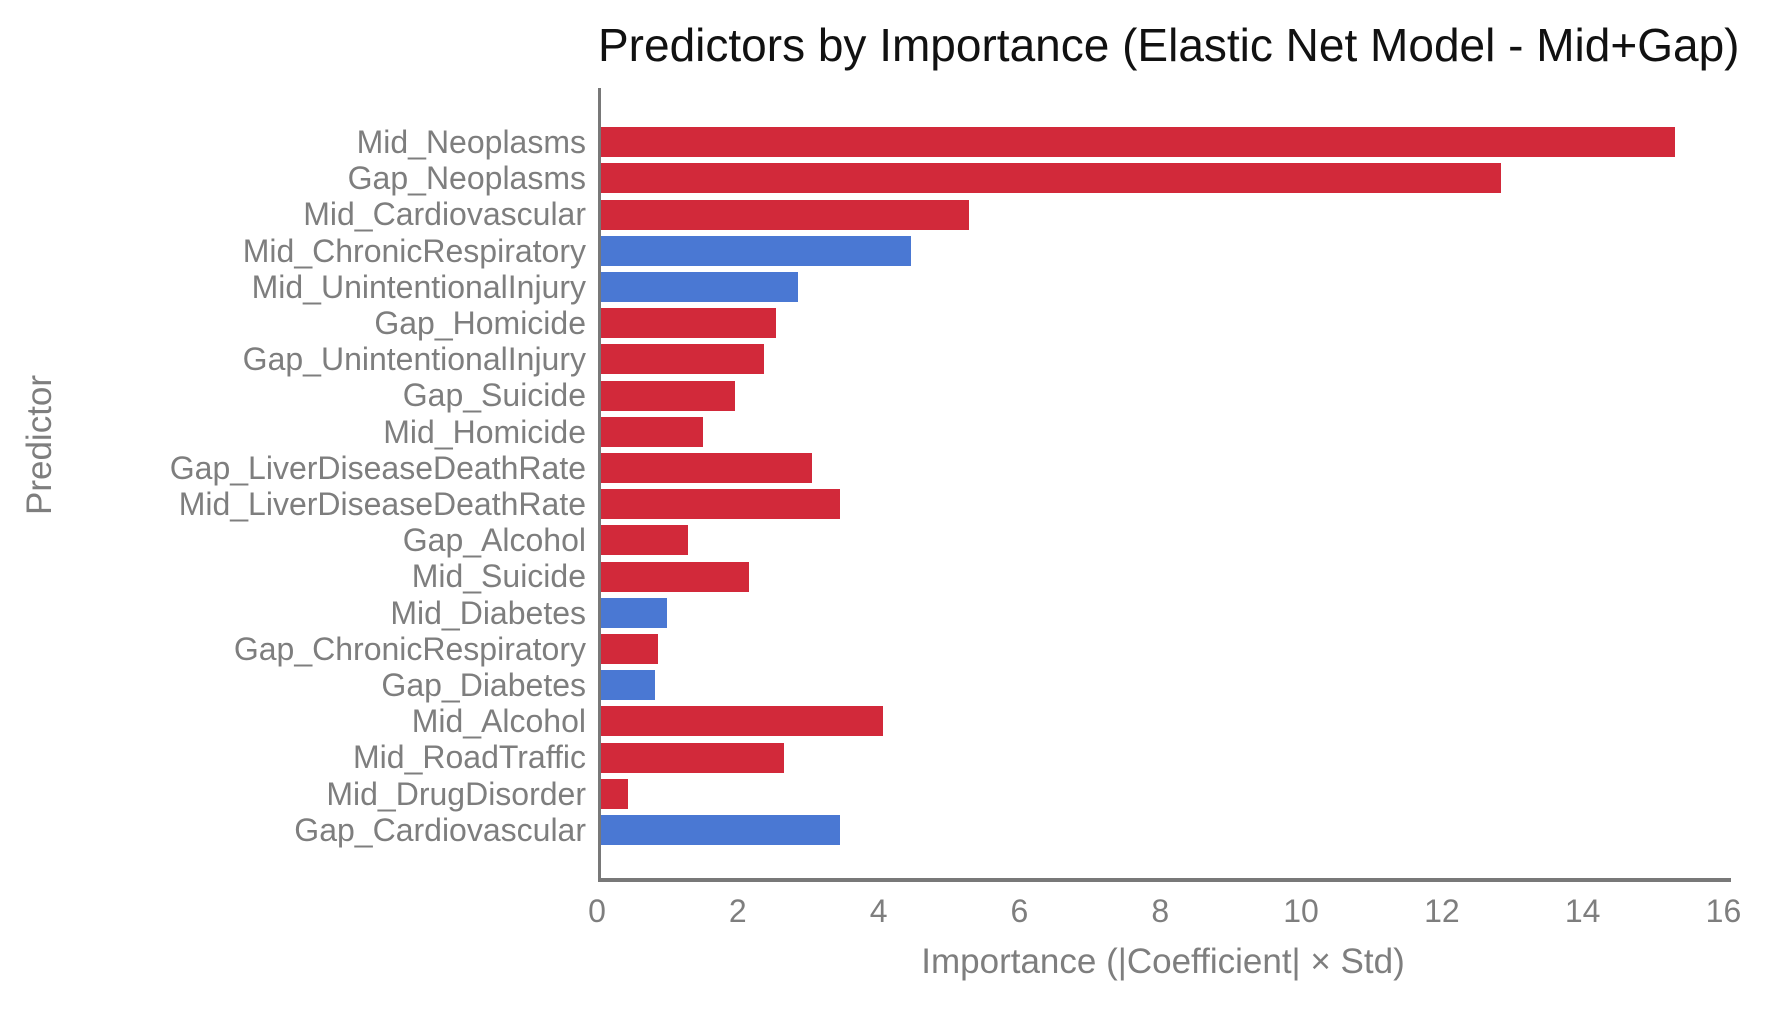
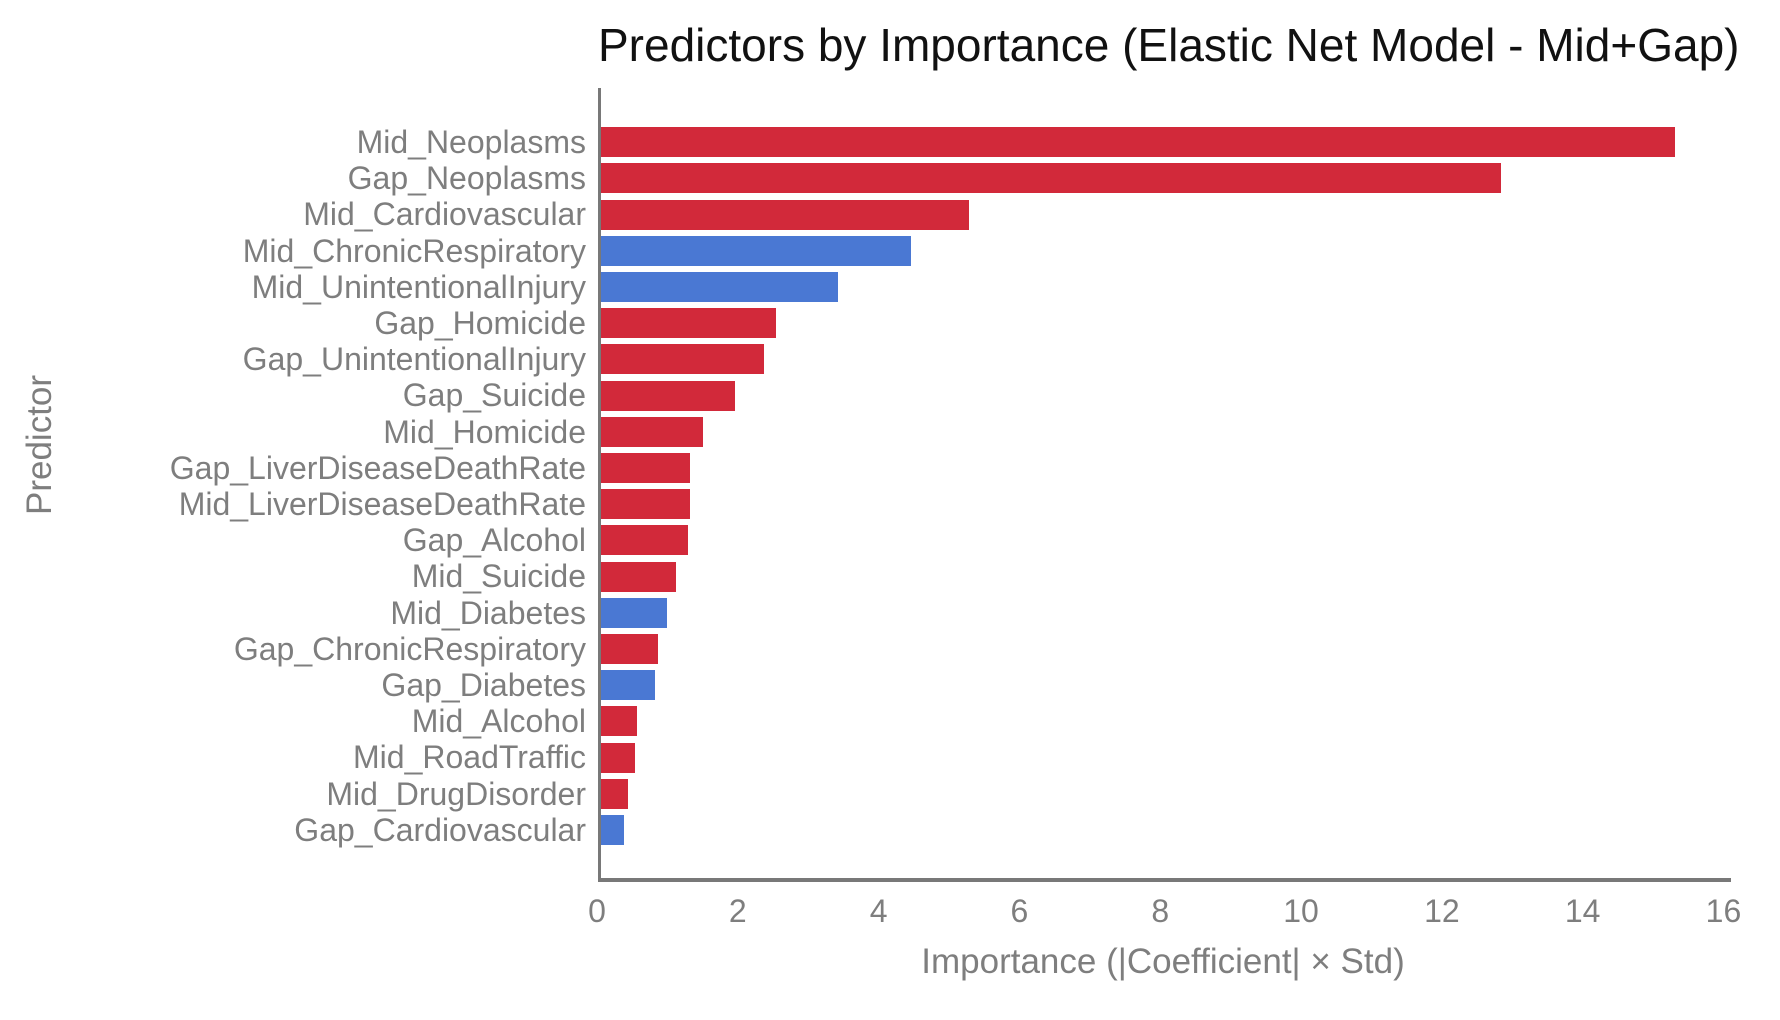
Mid_UnintentionalInjury: 2.8 -> 3.4
Gap_LiverDiseaseDeathRate: 3.0 -> 1.3
Mid_LiverDiseaseDeathRate: 3.4 -> 1.3
Mid_Suicide: 2.1 -> 1.1
Mid_Alcohol: 4.0 -> 0.5
Mid_RoadTraffic: 2.6 -> 0.5
Gap_Cardiovascular: 3.4 -> 0.3
